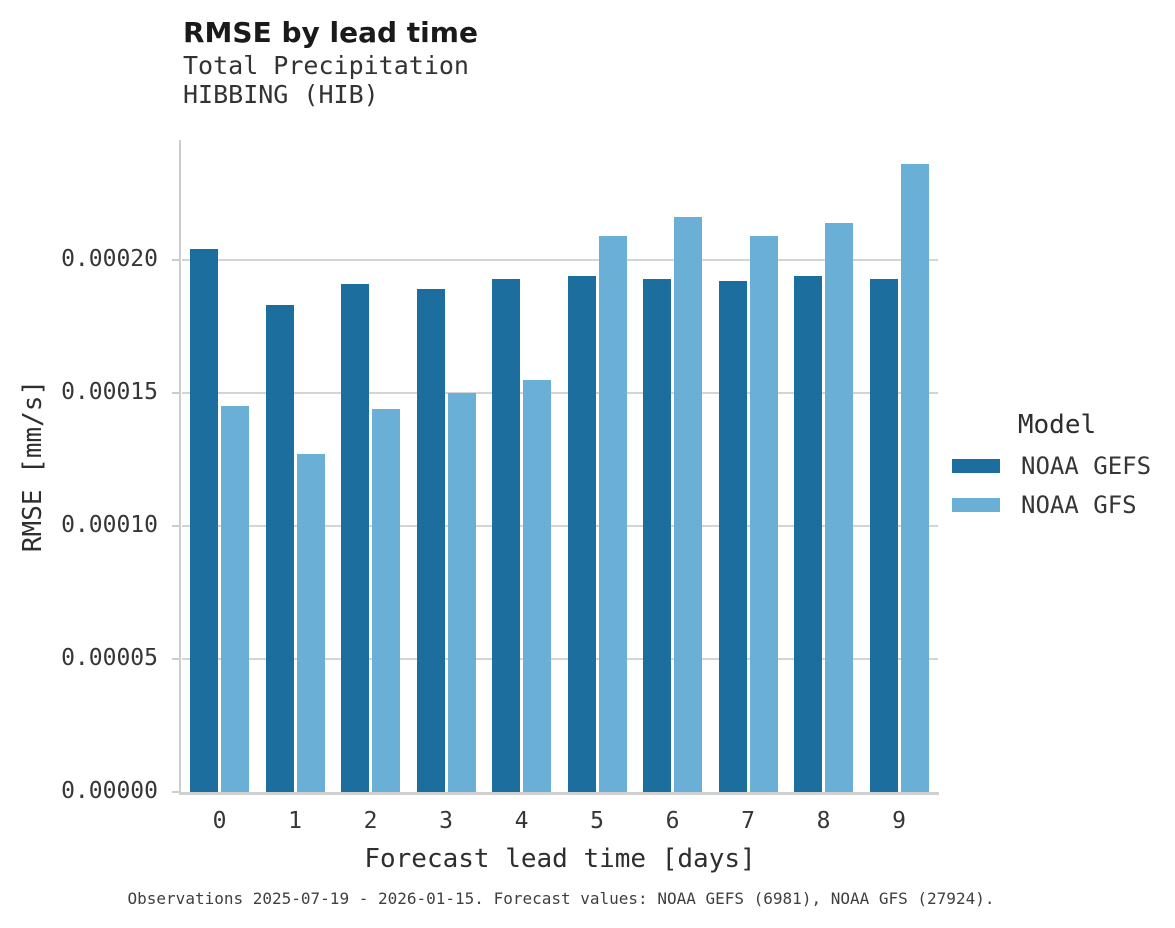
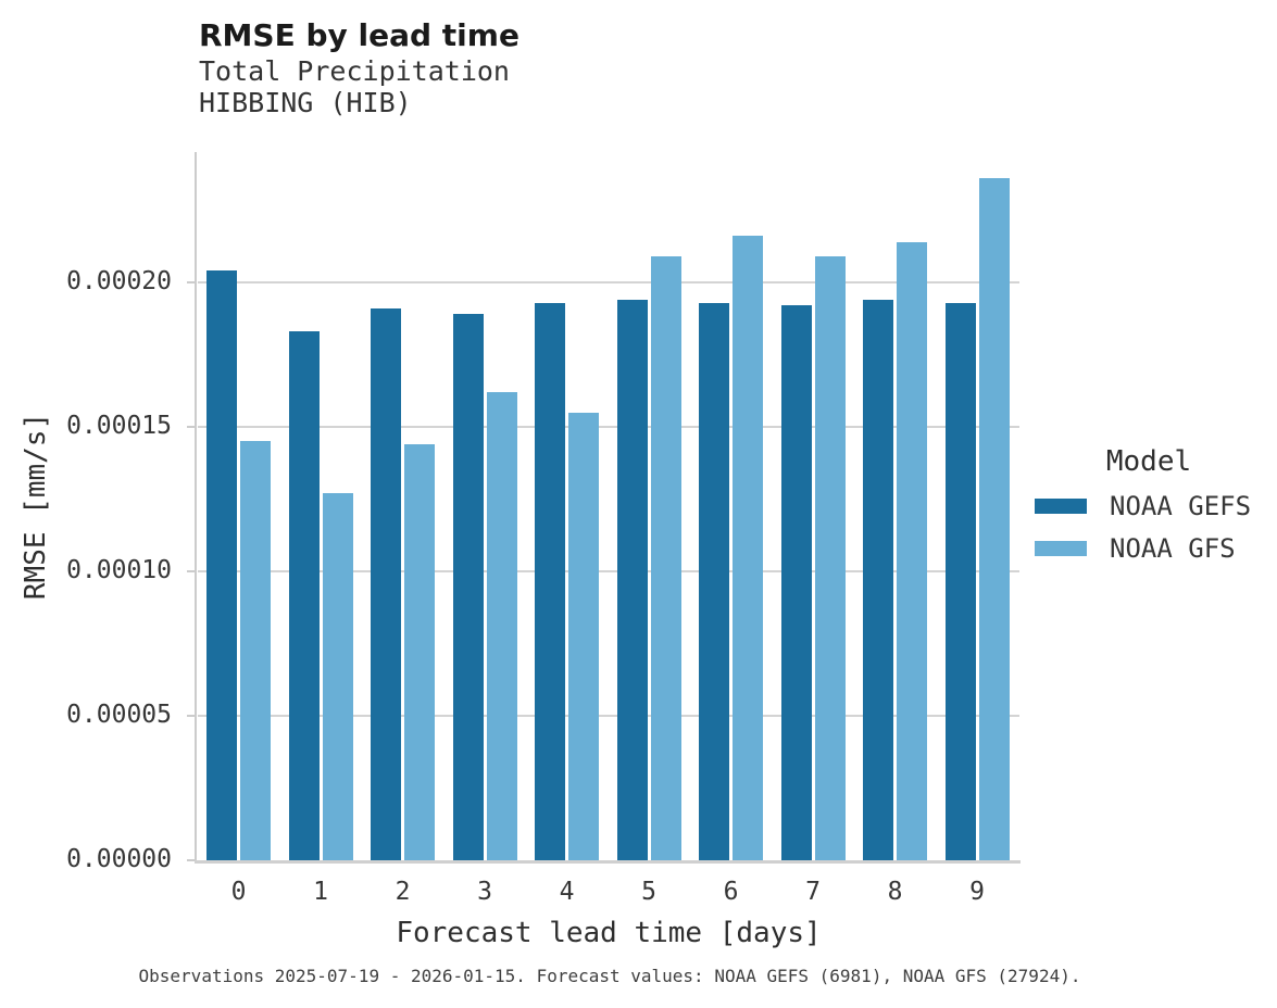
NOAA GFS/3: 0.000150 -> 0.000162
